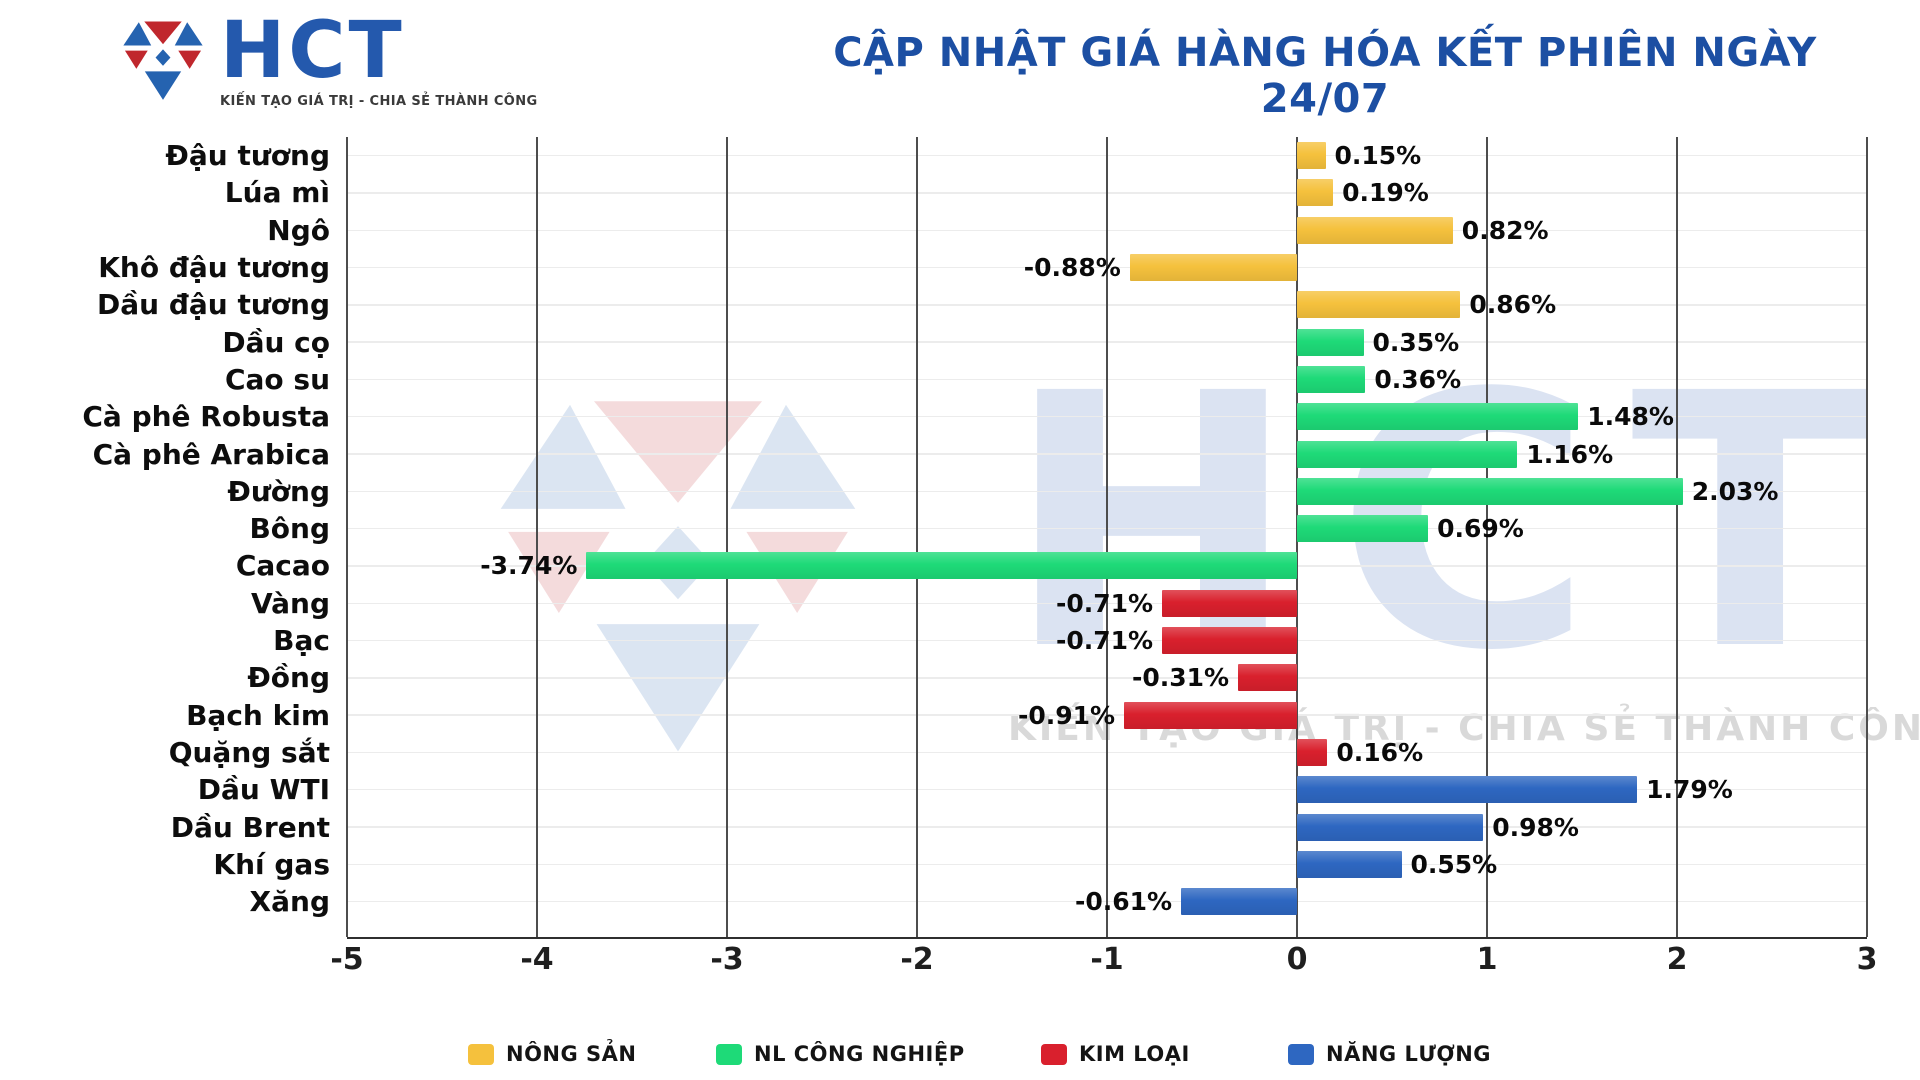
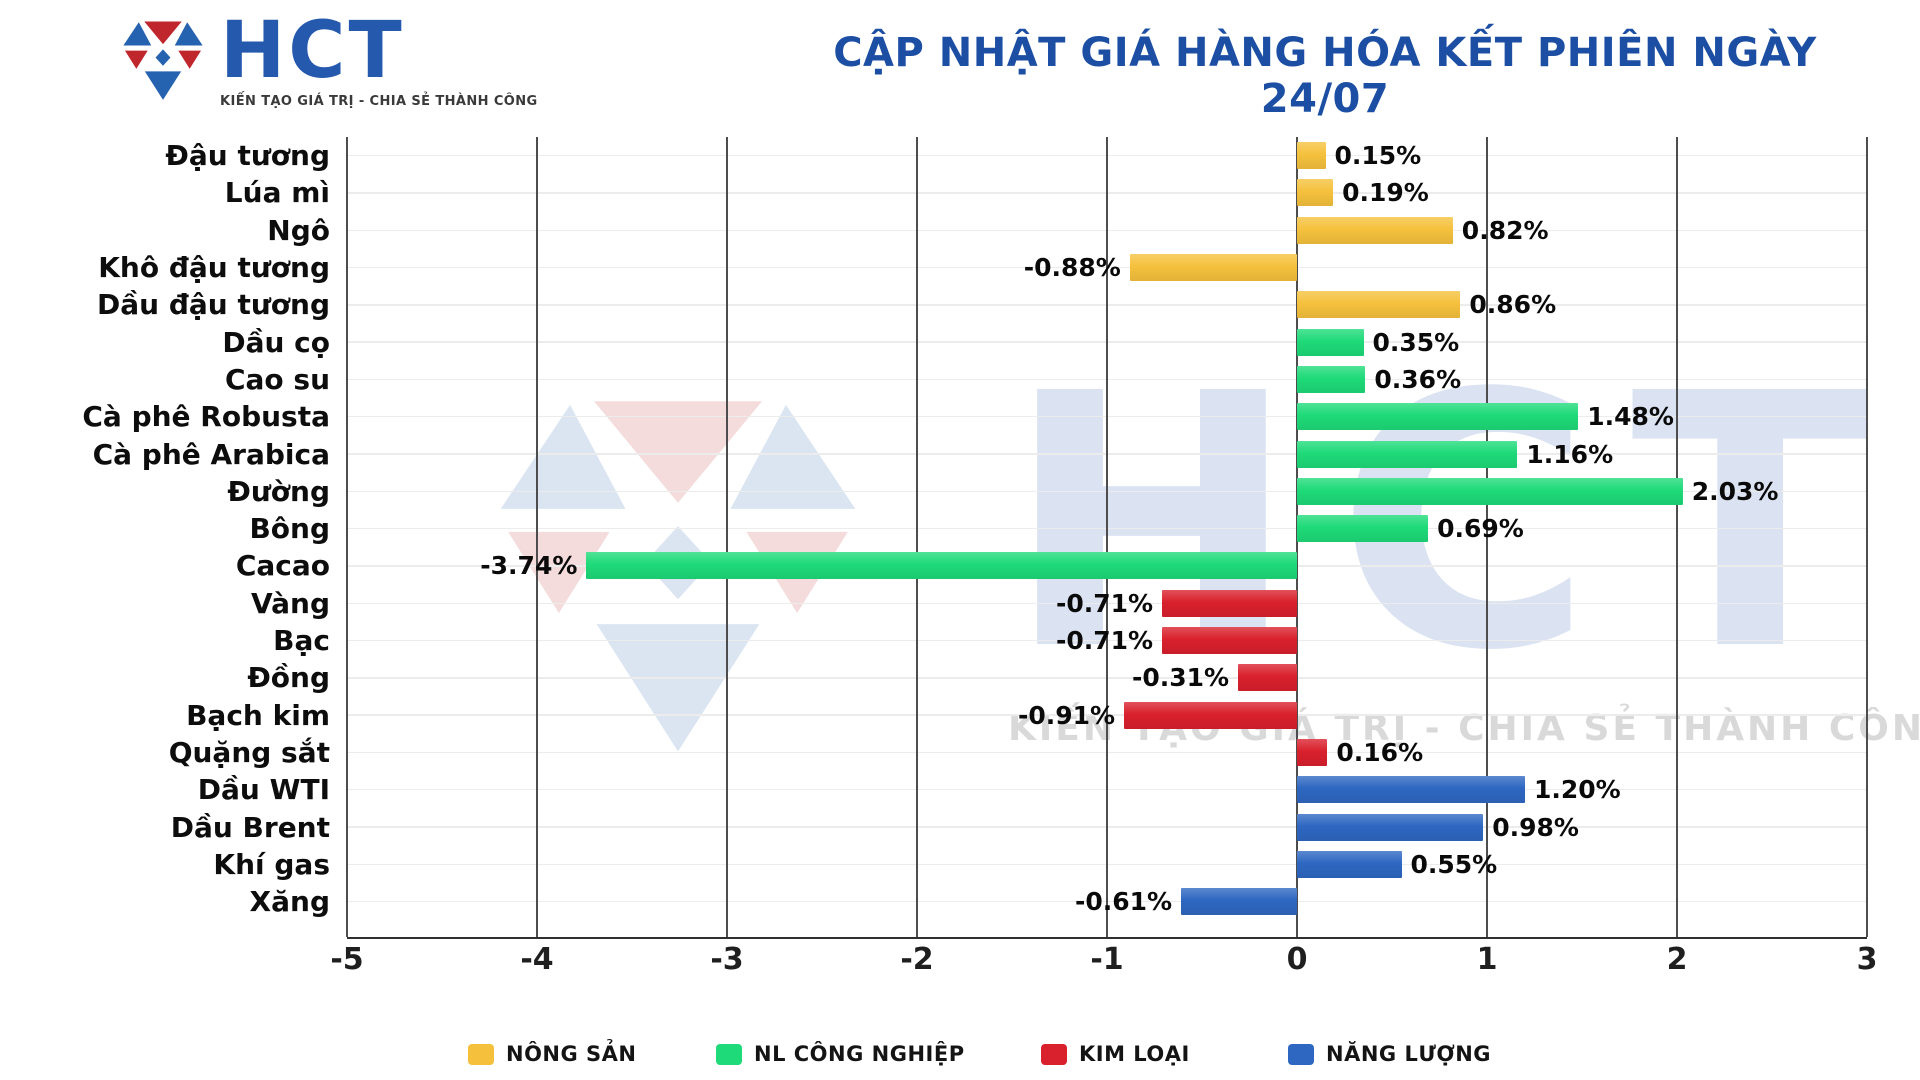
Dầu WTI: 1.79% -> 1.20%
